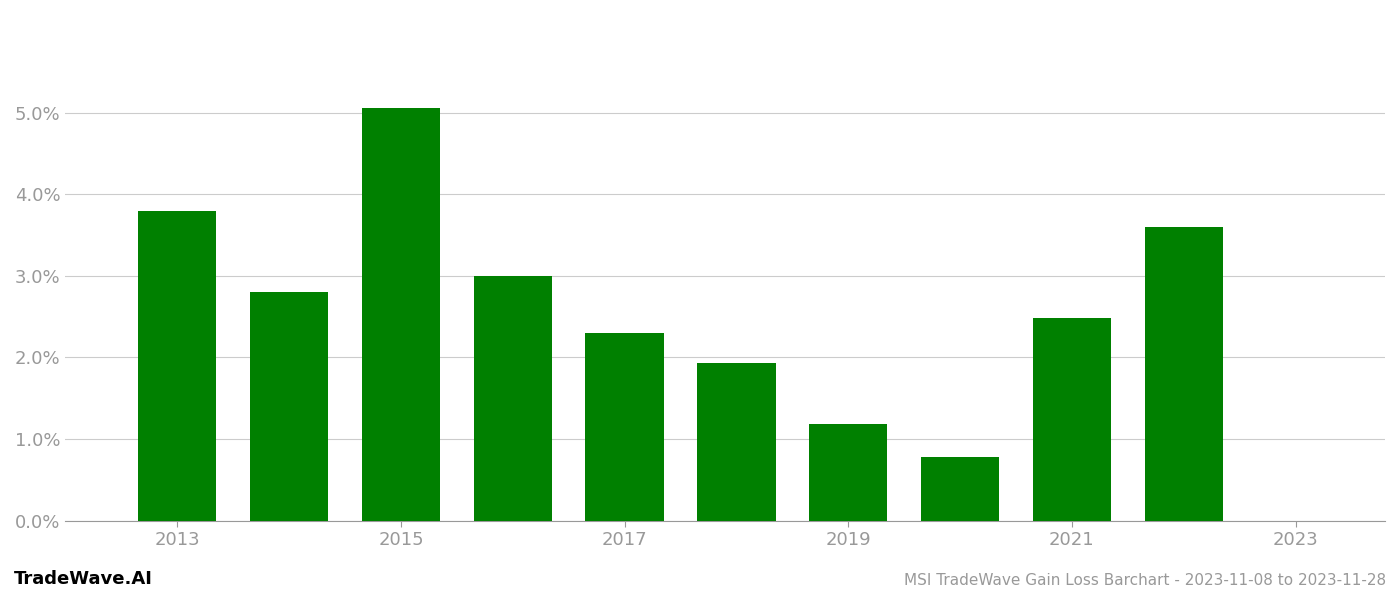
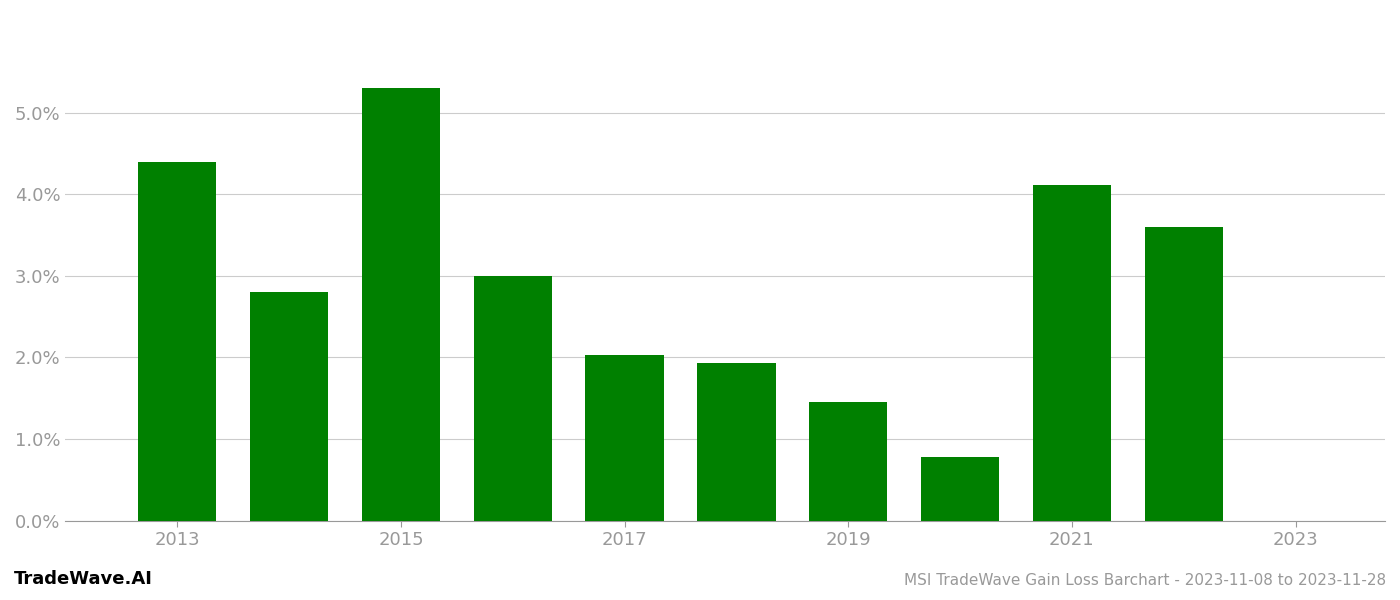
2013: 3.80% -> 4.40%
2015: 5.06% -> 5.30%
2017: 2.30% -> 2.03%
2019: 1.18% -> 1.45%
2021: 2.48% -> 4.11%
